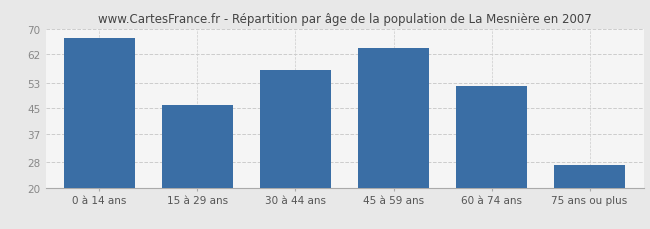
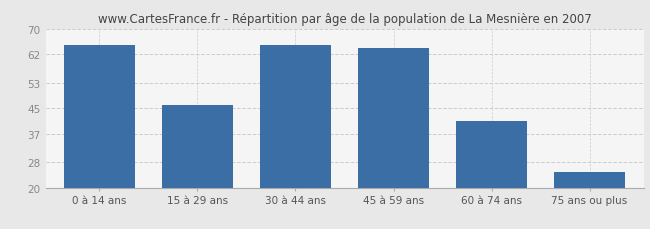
0 à 14 ans: 67 -> 65
30 à 44 ans: 57 -> 65
60 à 74 ans: 52 -> 41
75 ans ou plus: 27 -> 25
